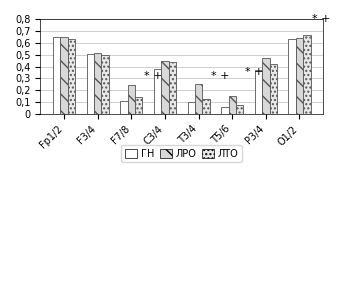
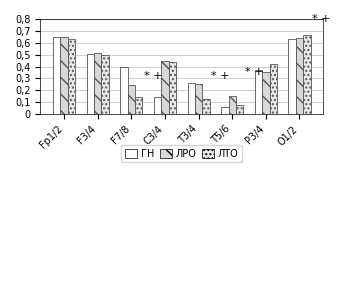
ГН/F7/8: 0,11 -> 0,40
ГН/C3/4: 0,38 -> 0,14
ГН/T3/4: 0,10 -> 0,26
ЛРО/P3/4: 0,47 -> 0,35
